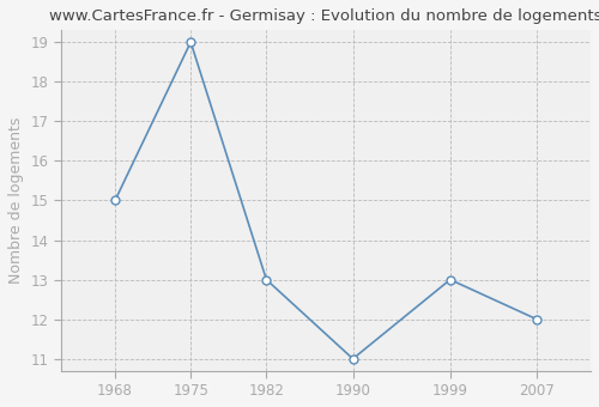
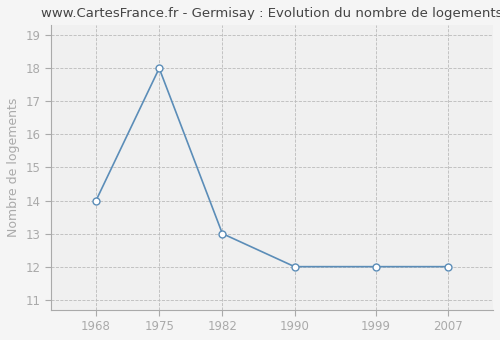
1968: 15 -> 14
1975: 19 -> 18
1990: 11 -> 12
1999: 13 -> 12
